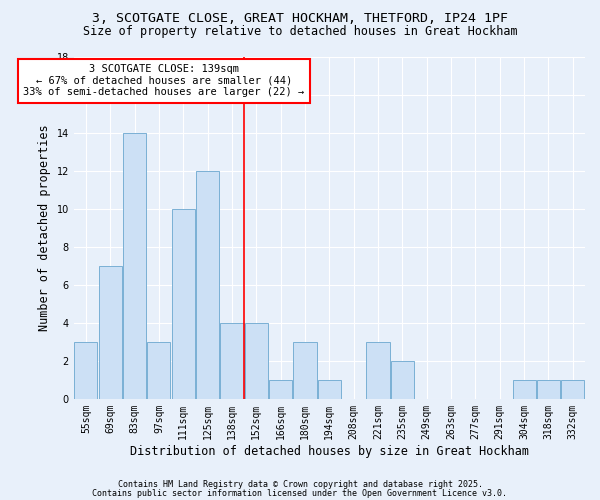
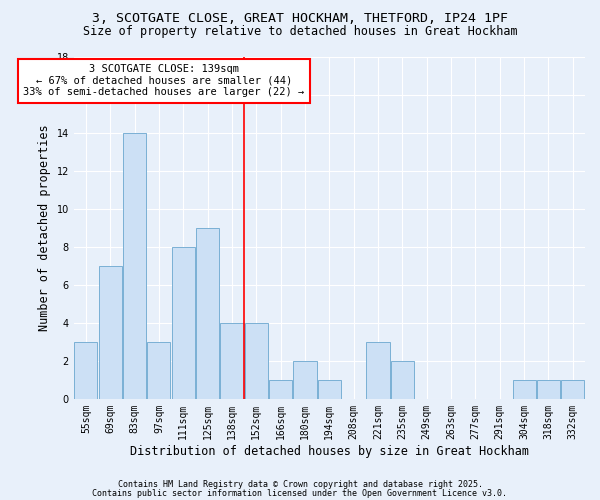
111sqm: 10 -> 8
125sqm: 12 -> 9
180sqm: 3 -> 2
